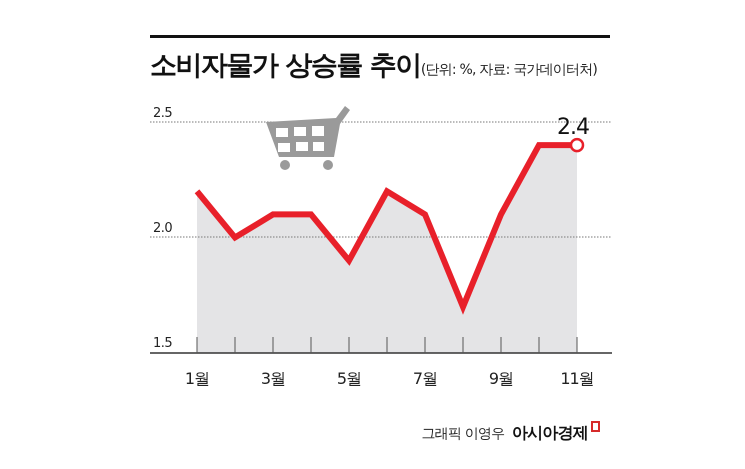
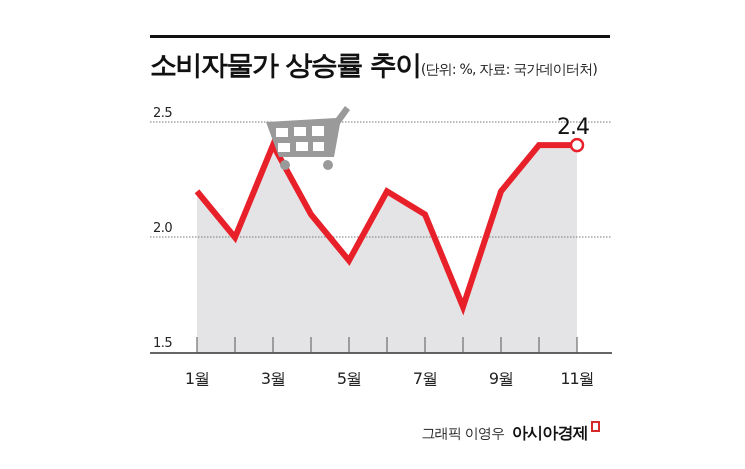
3월: 2.1 -> 2.4
9월: 2.1 -> 2.2
